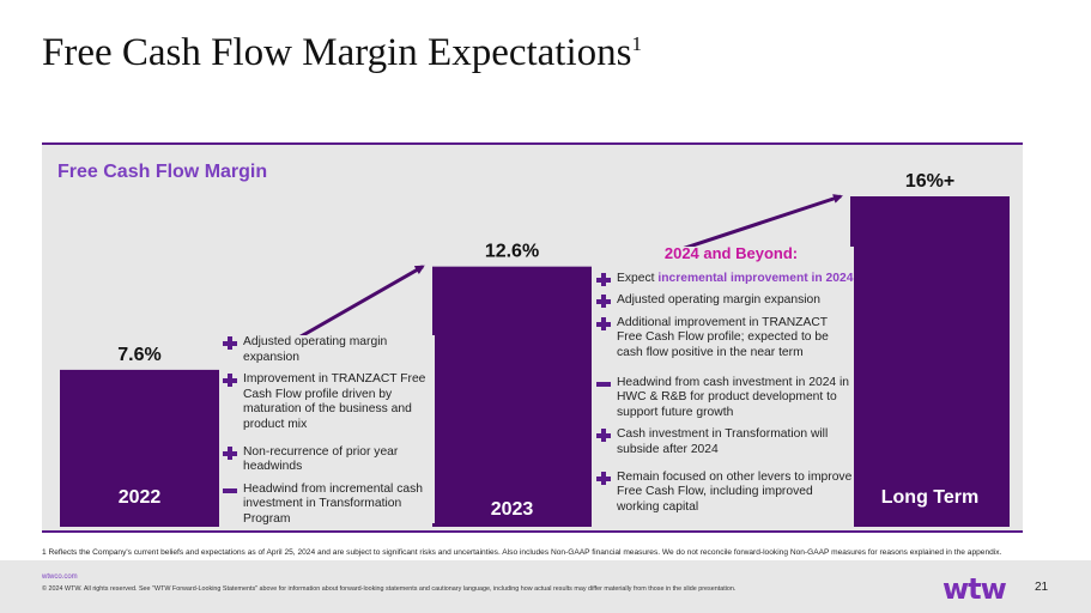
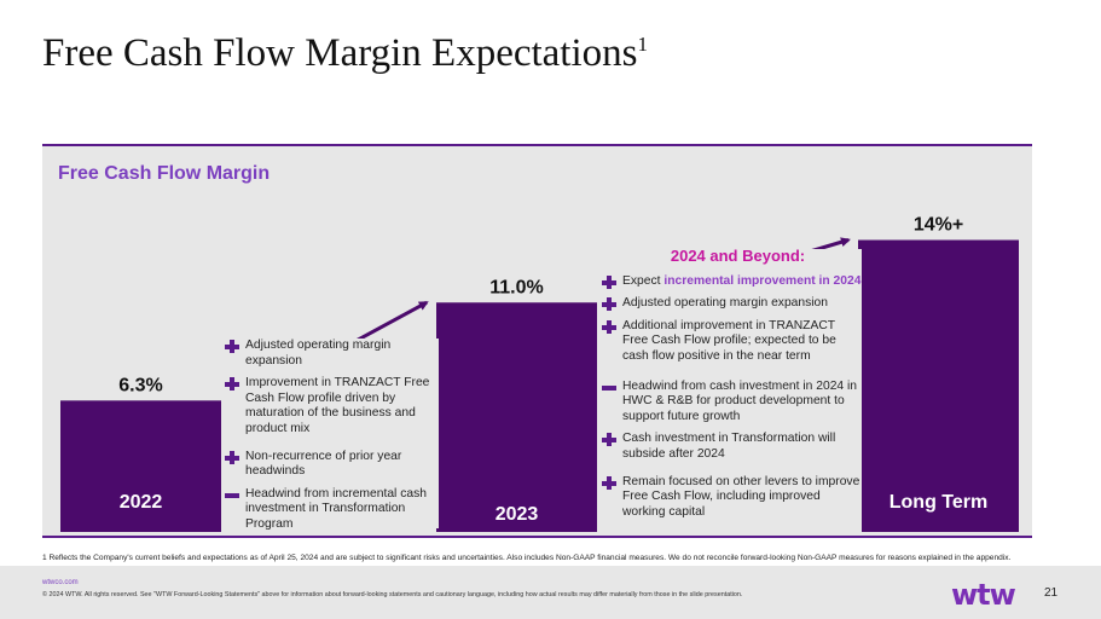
2022: 7.6% -> 6.3%
2023: 12.6% -> 11.0%
Long Term: 16 -> 14
